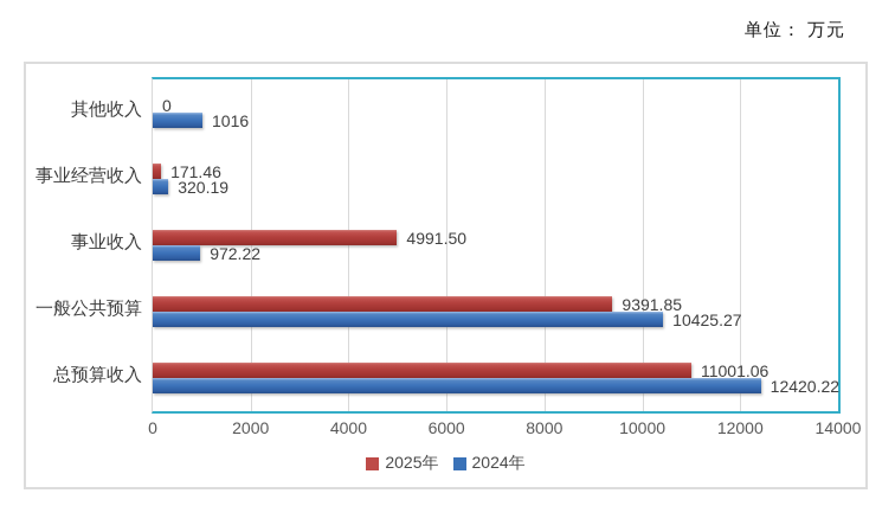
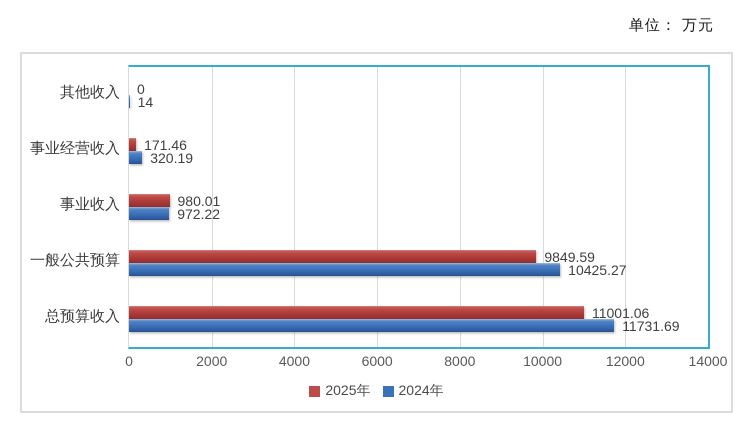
2024年/其他收入: 1016 -> 14
2025年/事业收入: 4991.50 -> 980.01
2025年/一般公共预算: 9391.85 -> 9849.59
2024年/总预算收入: 12420.22 -> 11731.69
